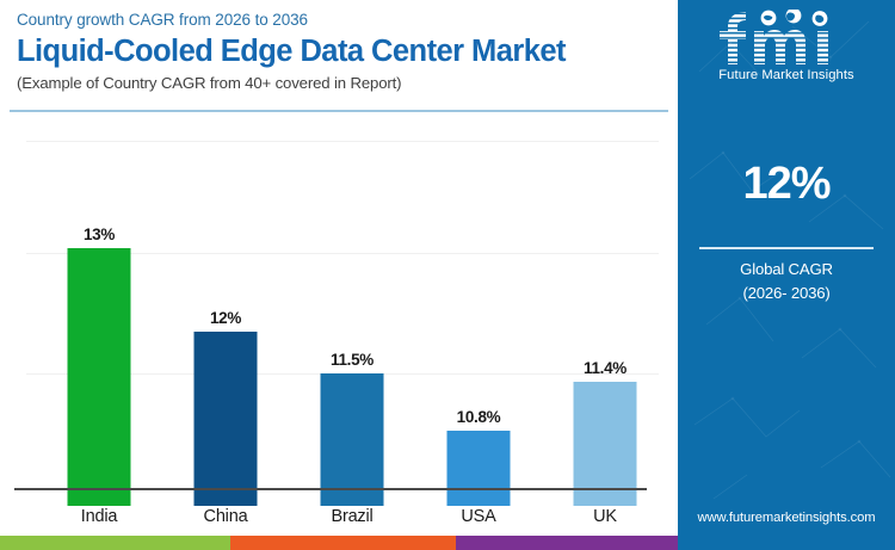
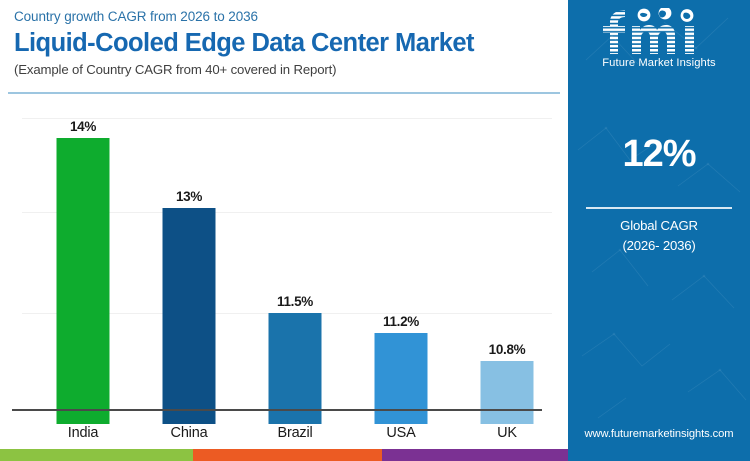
India: 13% -> 14%
China: 12% -> 13%
USA: 10.8% -> 11.2%
UK: 11.4% -> 10.8%
